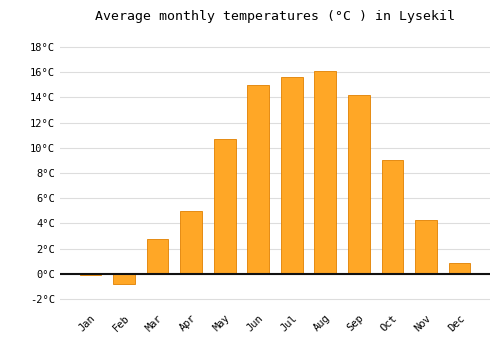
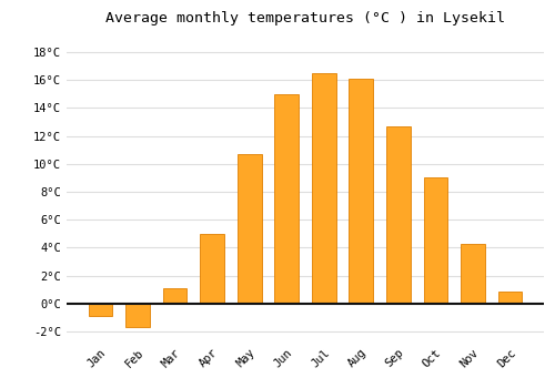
Jan: -0.1°C -> -0.9°C
Feb: -0.8°C -> -1.7°C
Mar: 2.8°C -> 1.1°C
Jul: 15.6°C -> 16.5°C
Sep: 14.2°C -> 12.7°C
